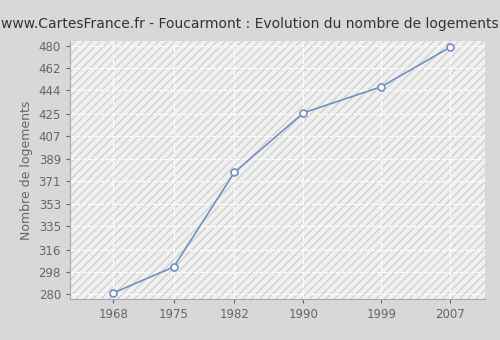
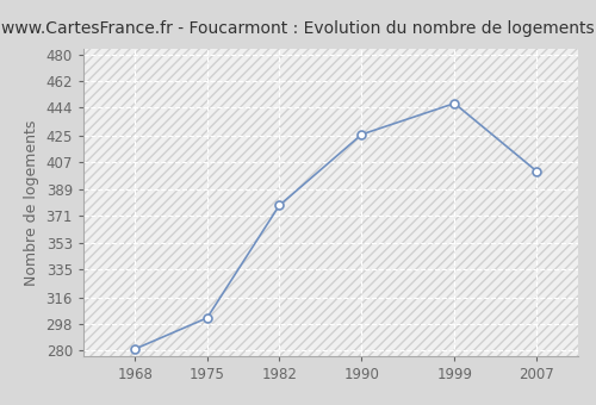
2007: 479 -> 401
